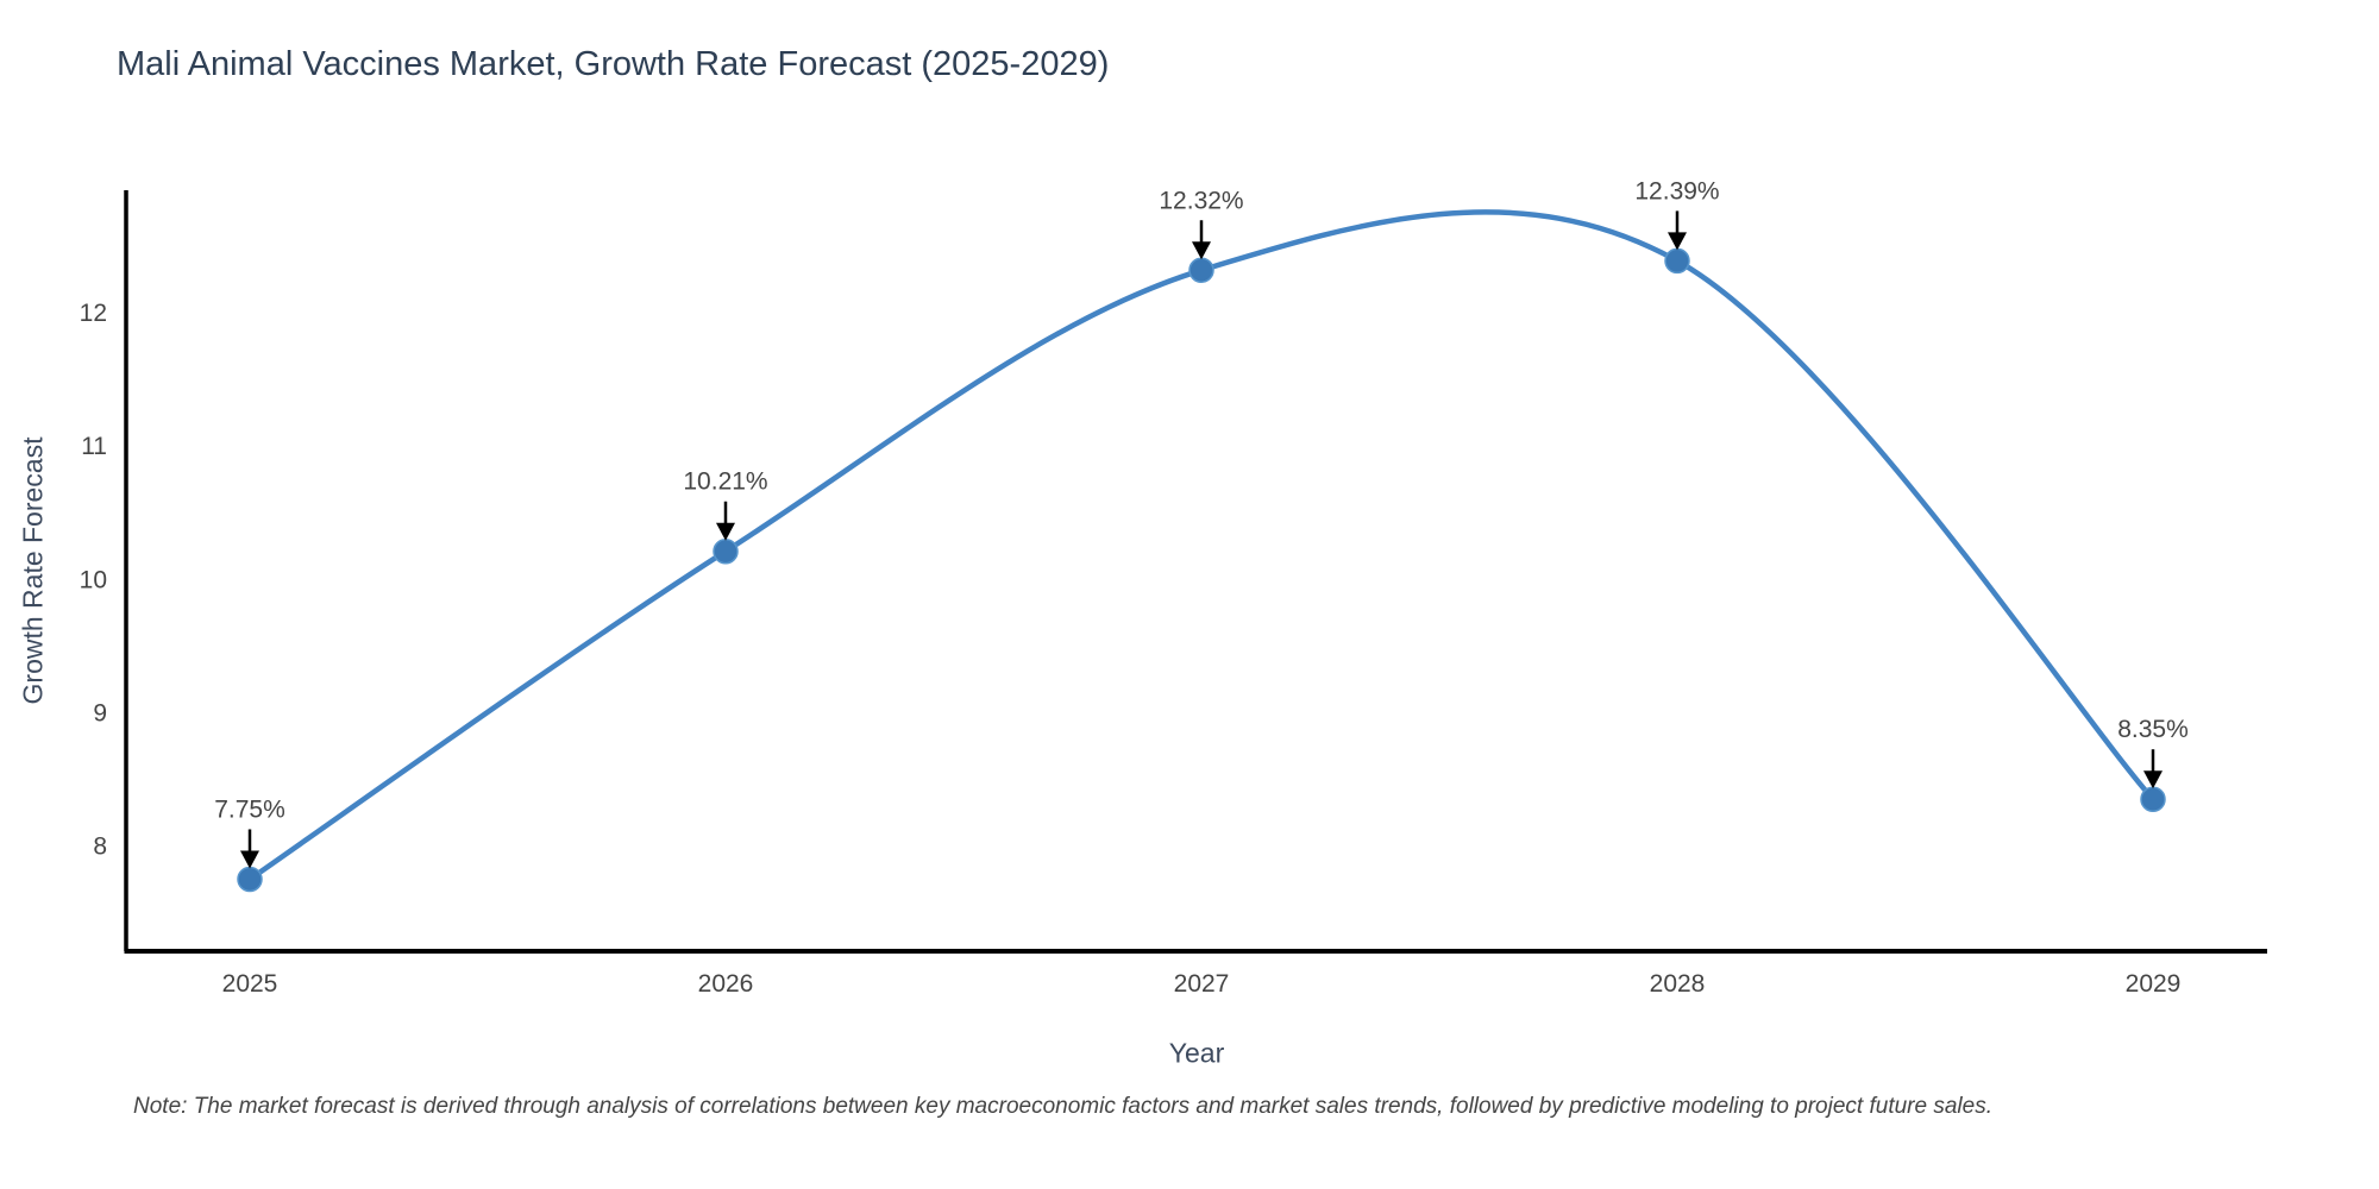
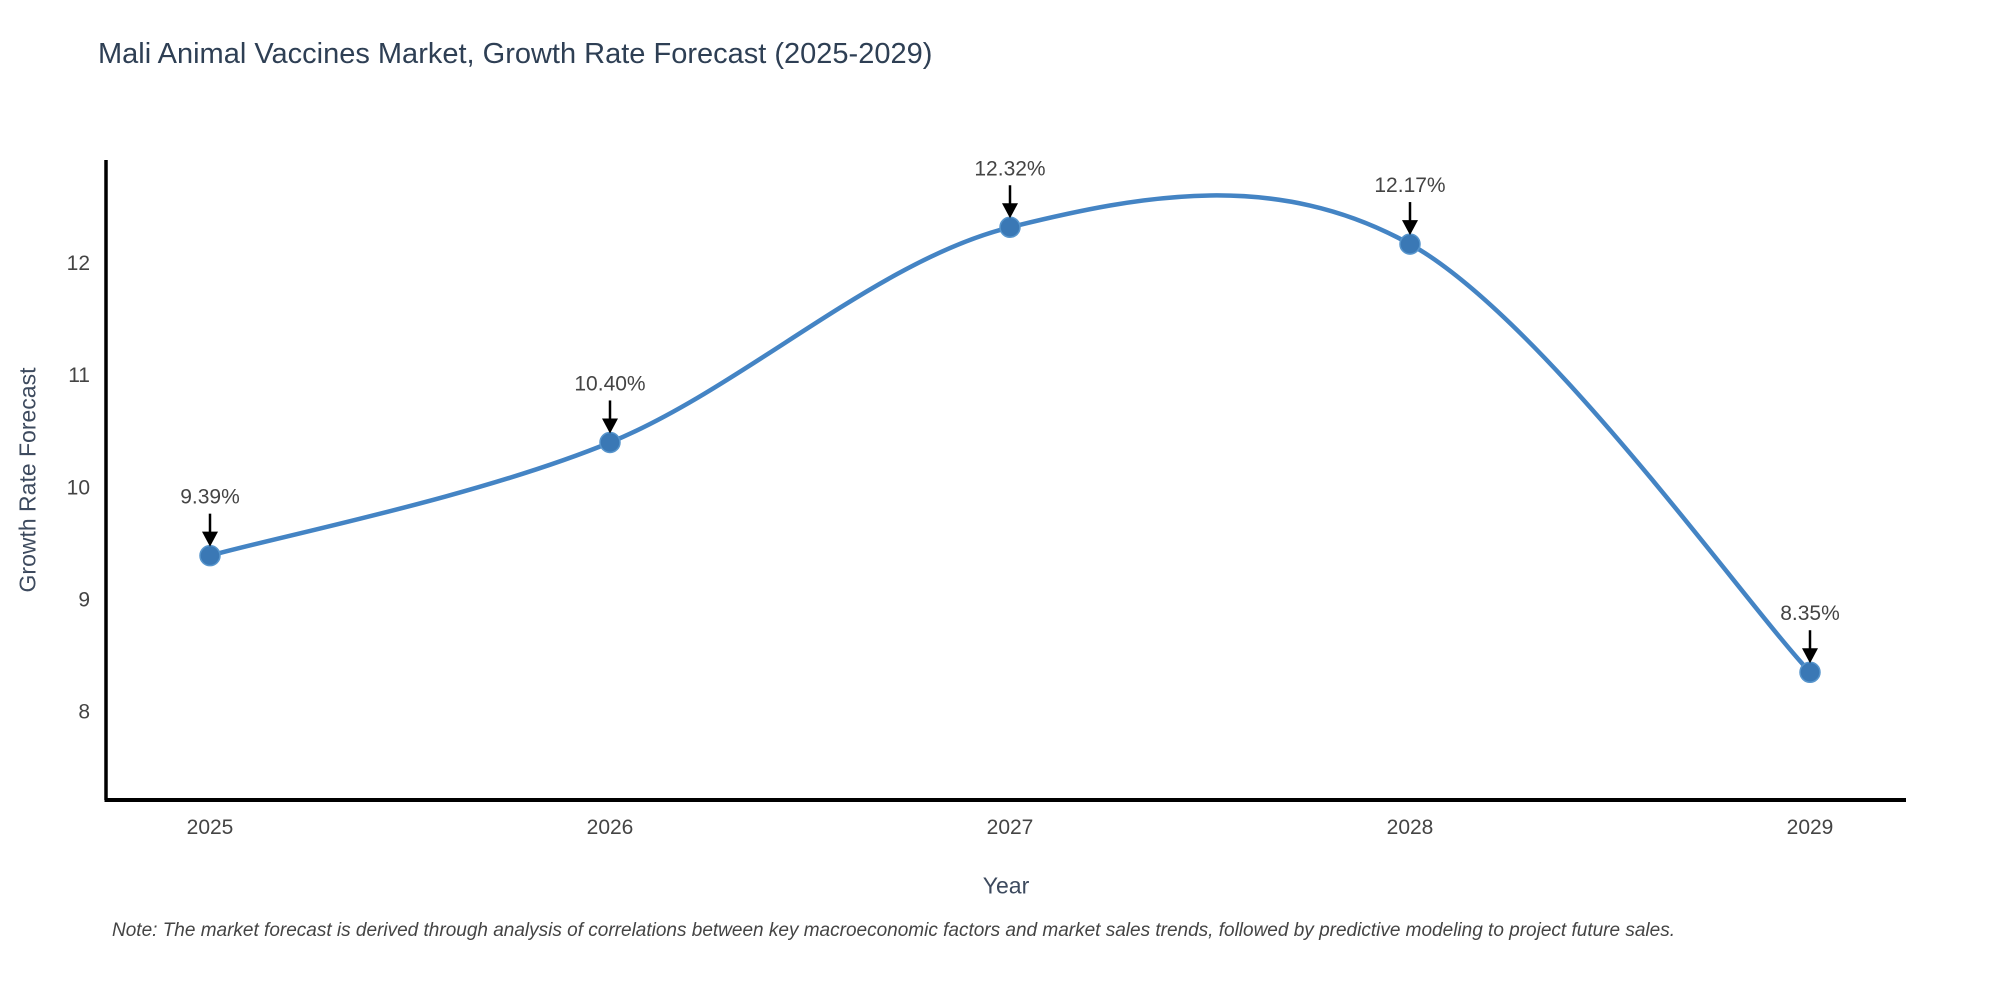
2025: 7.75% -> 9.39%
2026: 10.21% -> 10.40%
2028: 12.39% -> 12.17%
